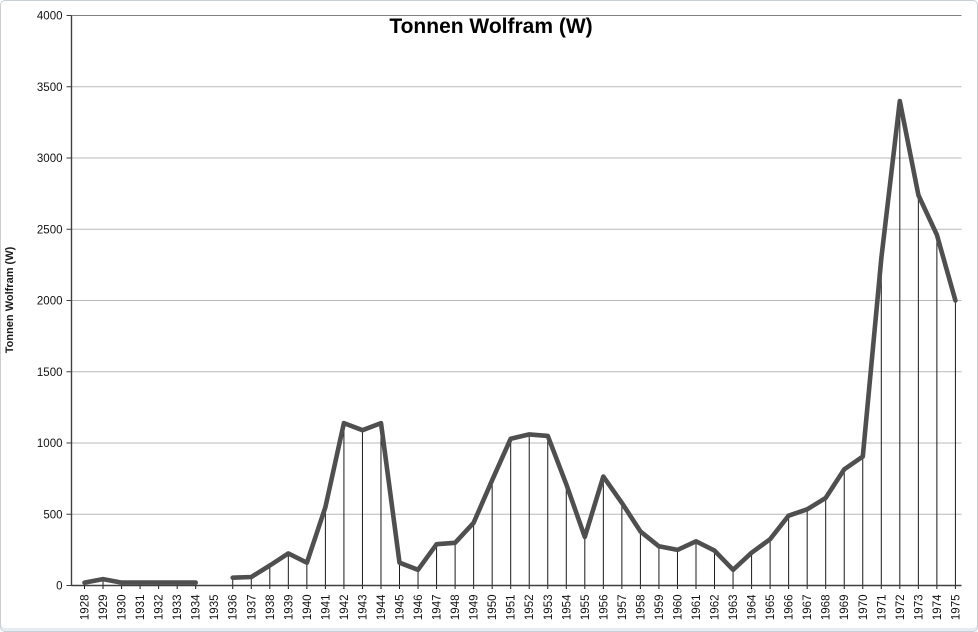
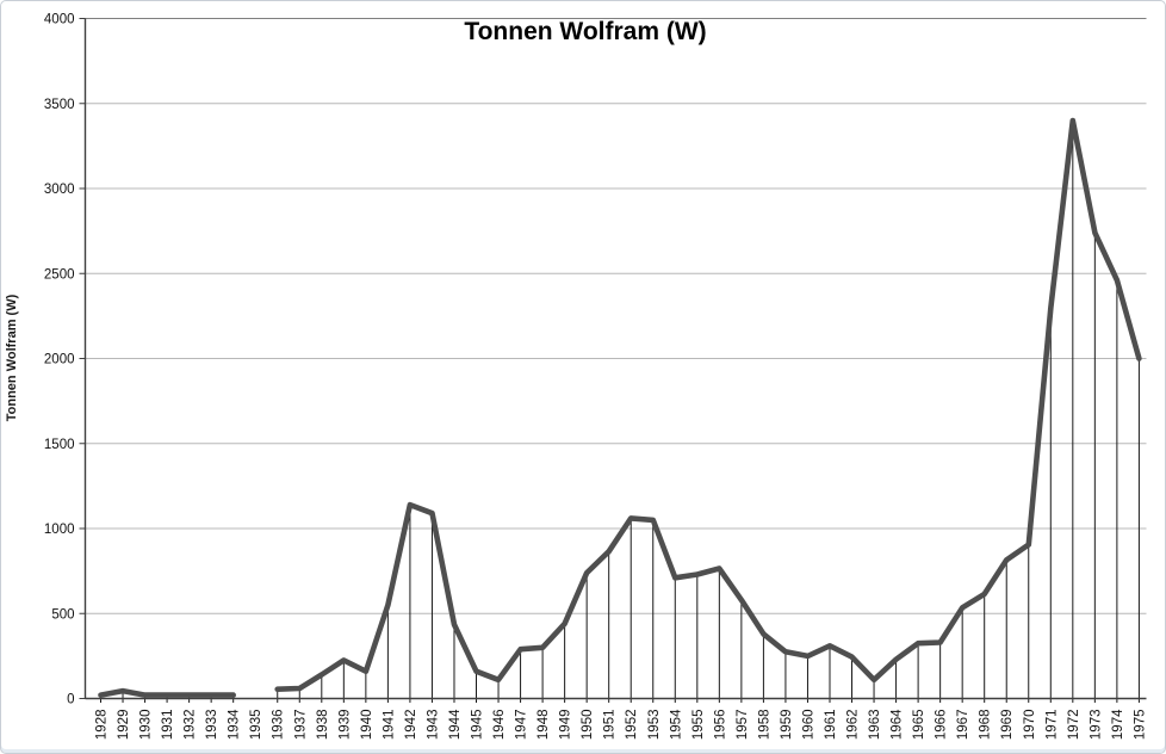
1944: 1140 -> 440
1951: 1030 -> 860
1955: 340 -> 730
1966: 490 -> 330
